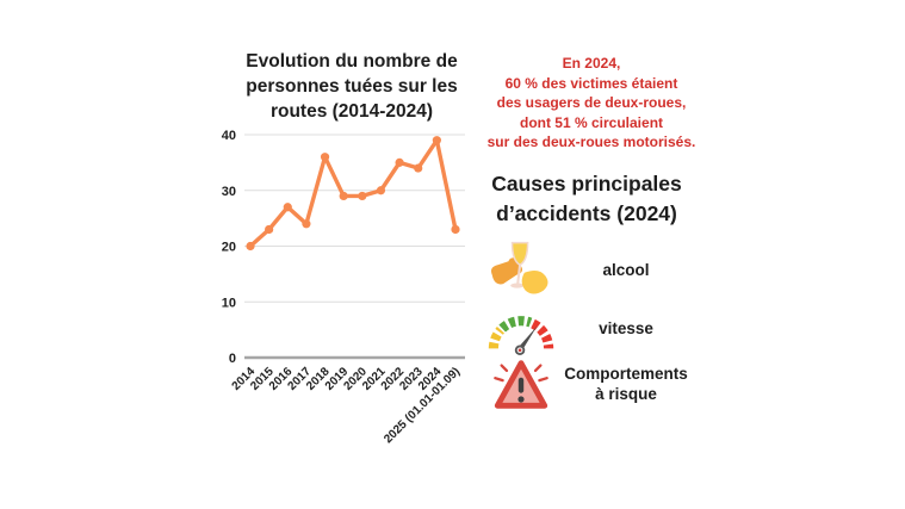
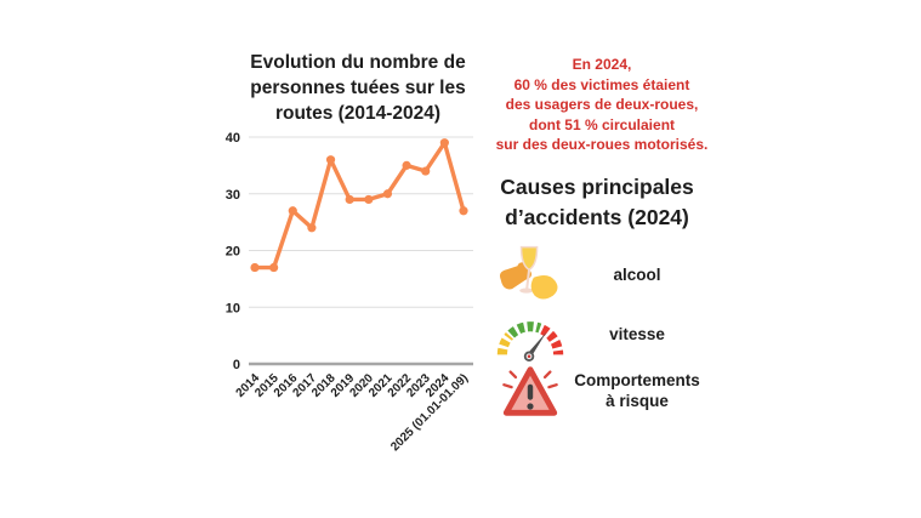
2014: 20 -> 17
2015: 23 -> 17
2025 (01.01-01.09): 23 -> 27
